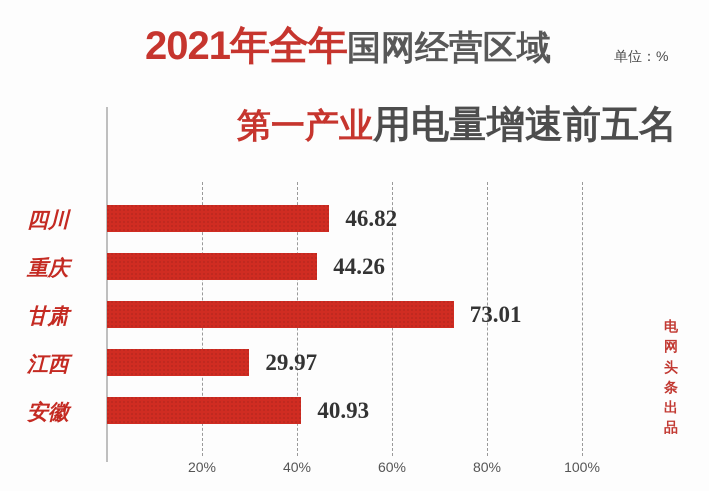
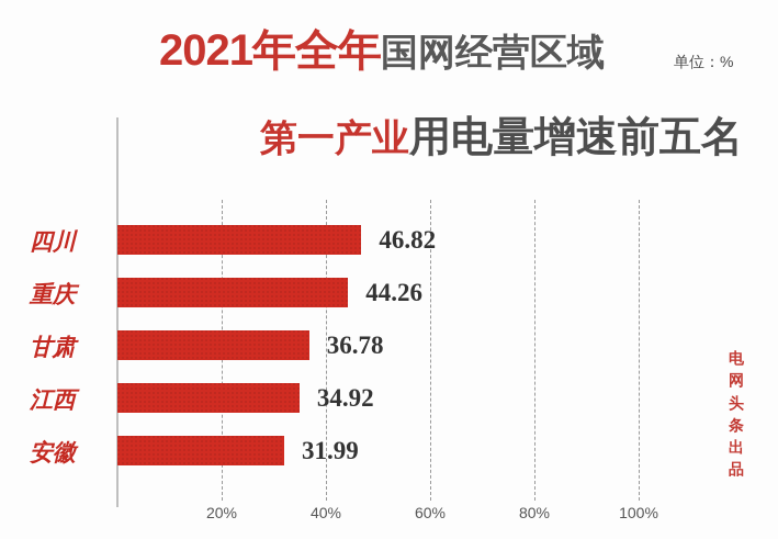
甘肃: 73.01 -> 36.78
江西: 29.97 -> 34.92
安徽: 40.93 -> 31.99
